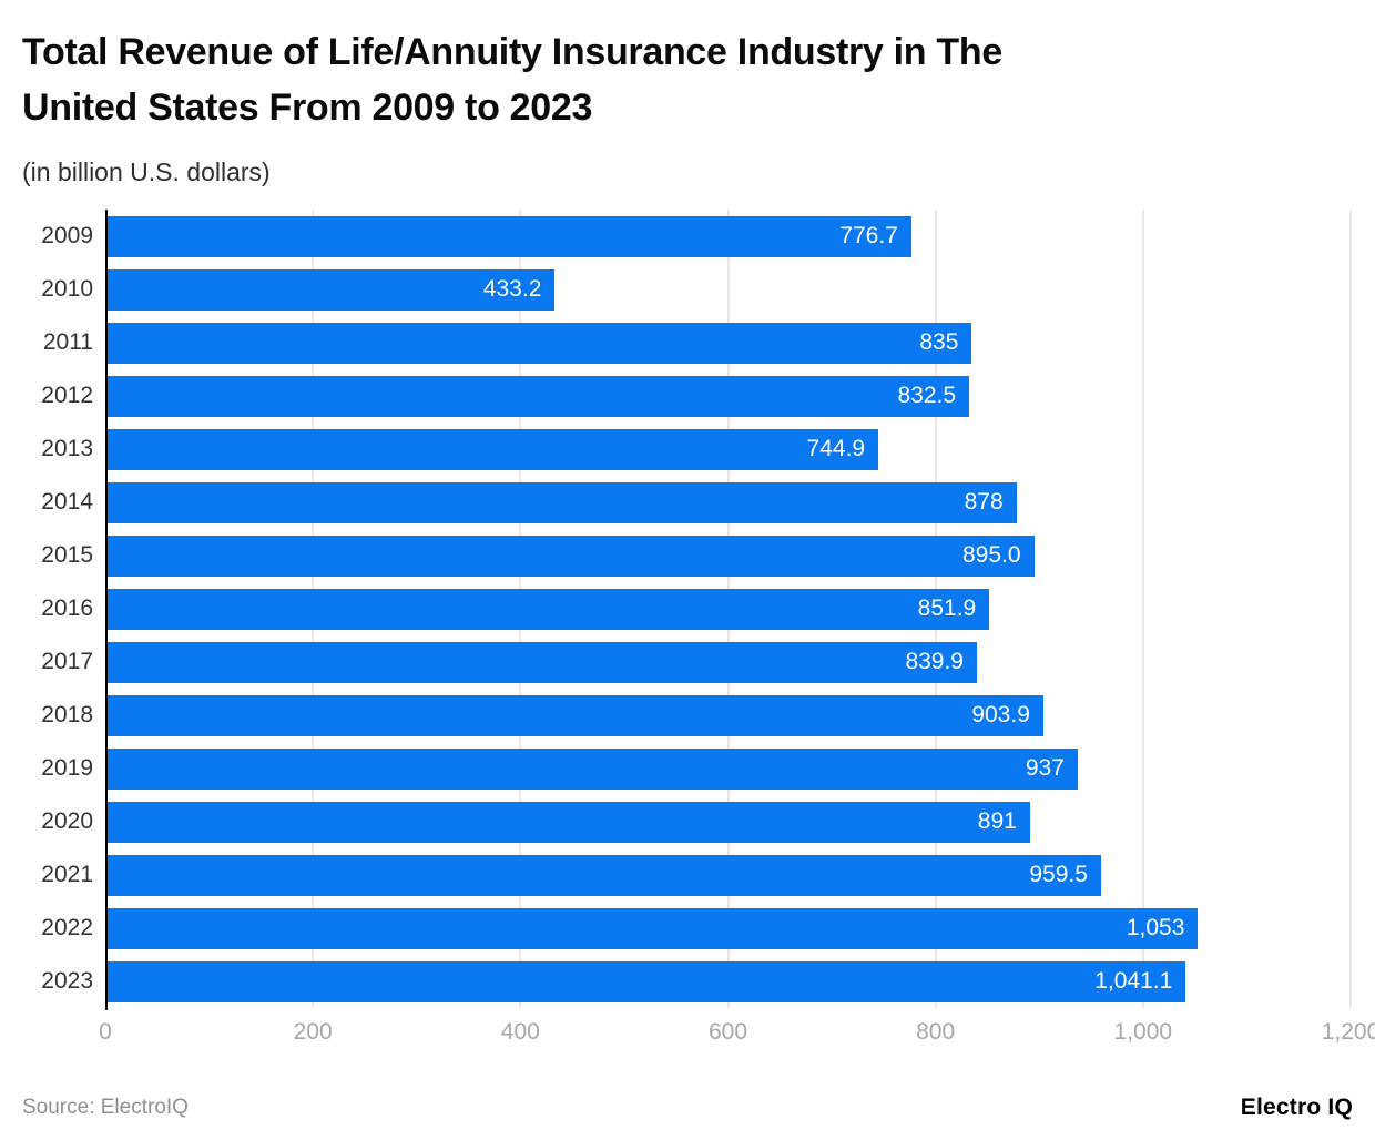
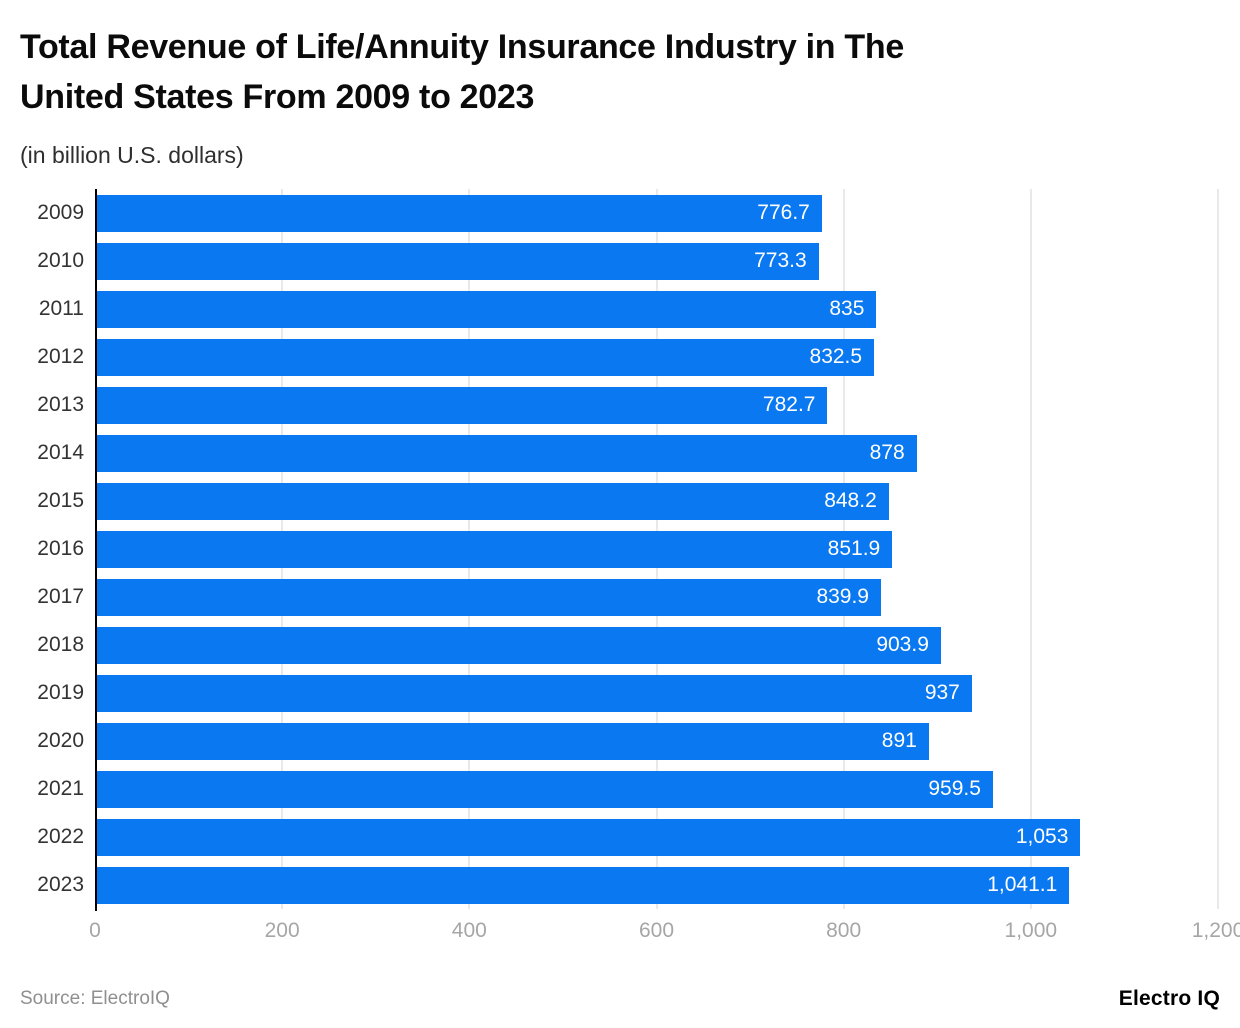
2010: 433.2 -> 773.3
2013: 744.9 -> 782.7
2015: 895.0 -> 848.2
